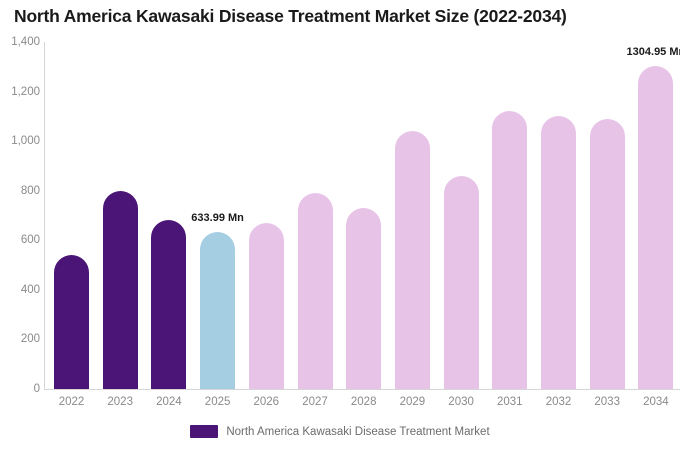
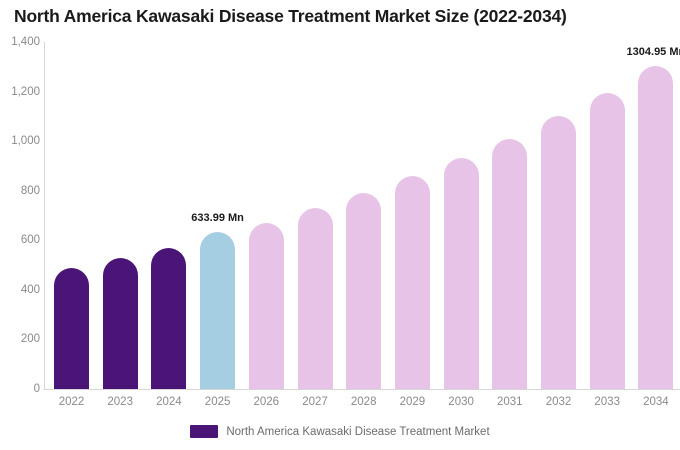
2022: 540 -> 490
2023: 800 -> 530
2024: 680 -> 570
2027: 790 -> 730
2028: 730 -> 790
2029: 1040 -> 860
2030: 860 -> 930
2031: 1120 -> 1010
2033: 1090 -> 1200
